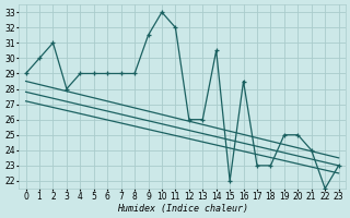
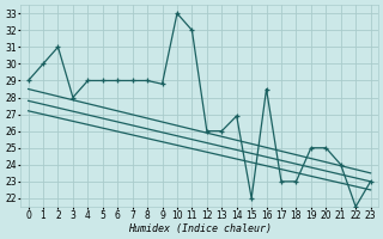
9: 31.5 -> 28.8
14: 30.5 -> 26.9
